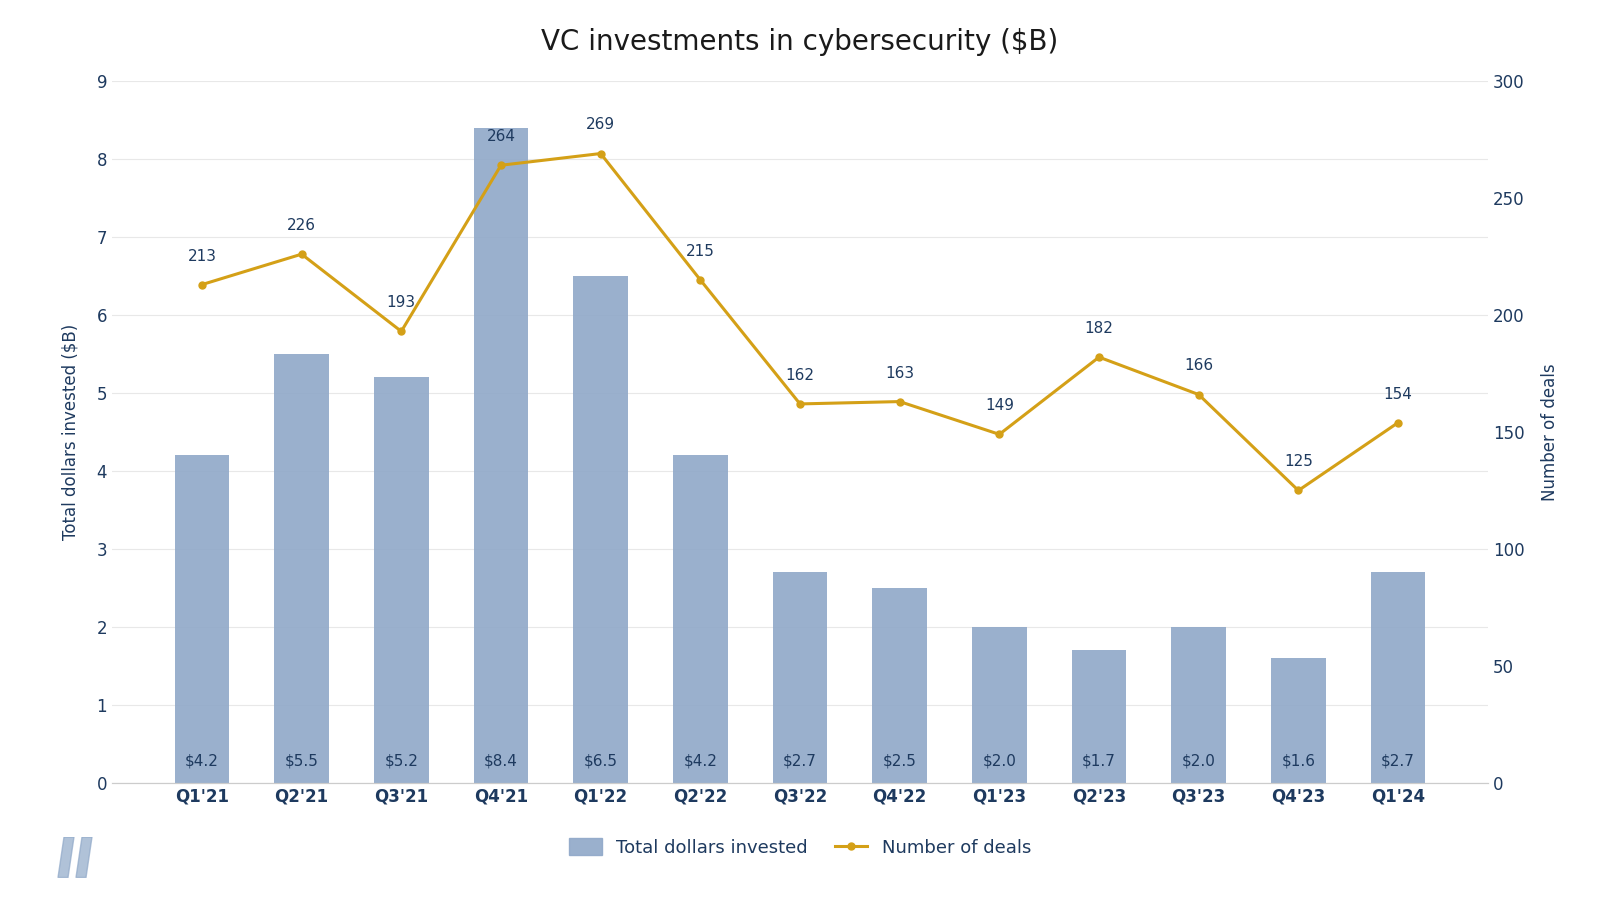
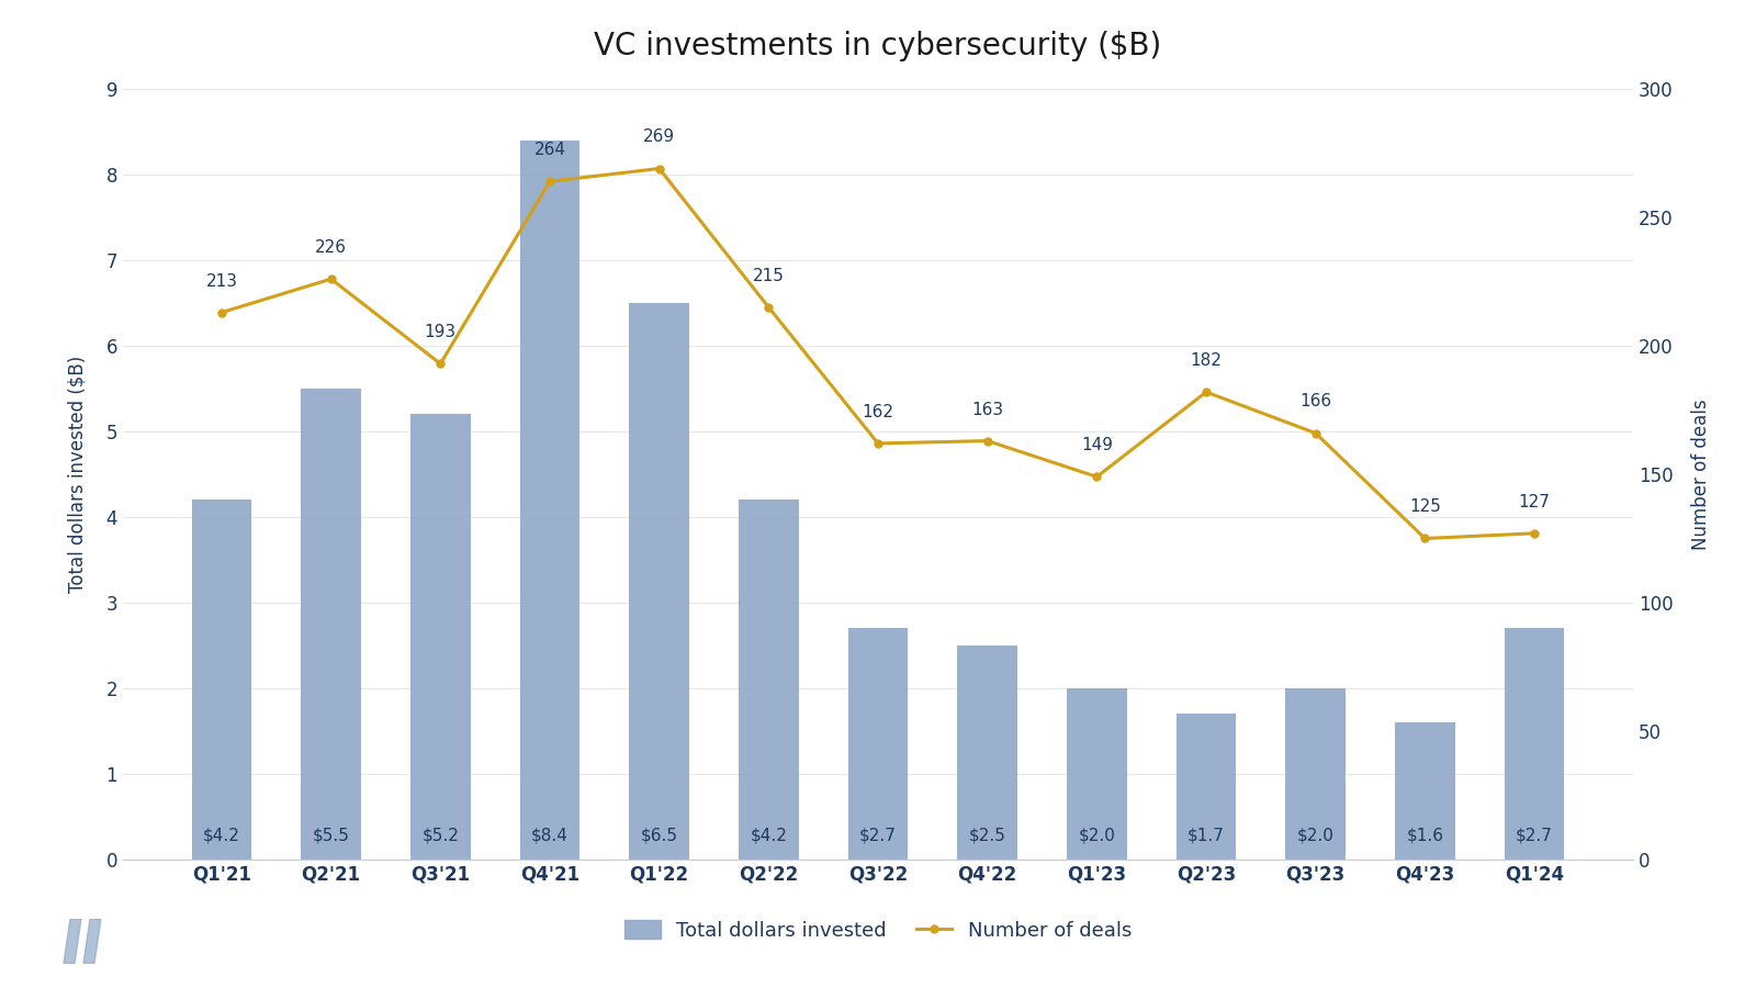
Number of deals/Q1'24: 154 -> 127
